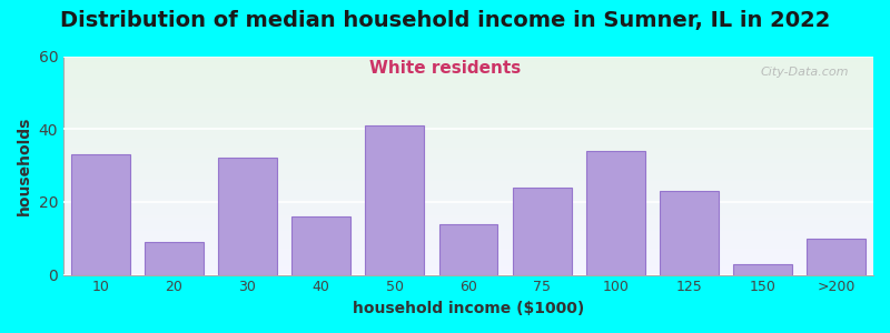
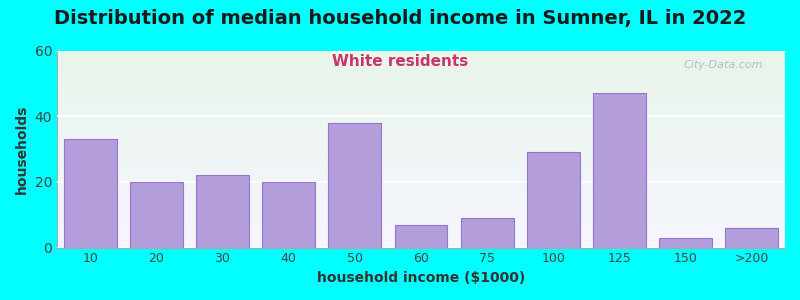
20: 9 -> 20
30: 32 -> 22
40: 16 -> 20
50: 41 -> 38
60: 14 -> 7
75: 24 -> 9
100: 34 -> 29
125: 23 -> 47
>200: 10 -> 6
